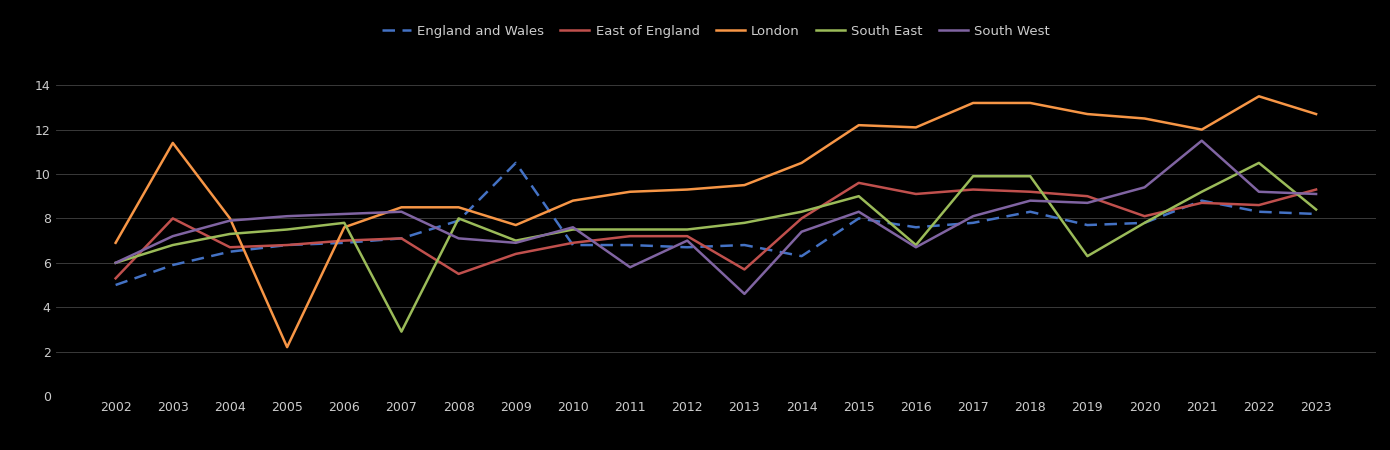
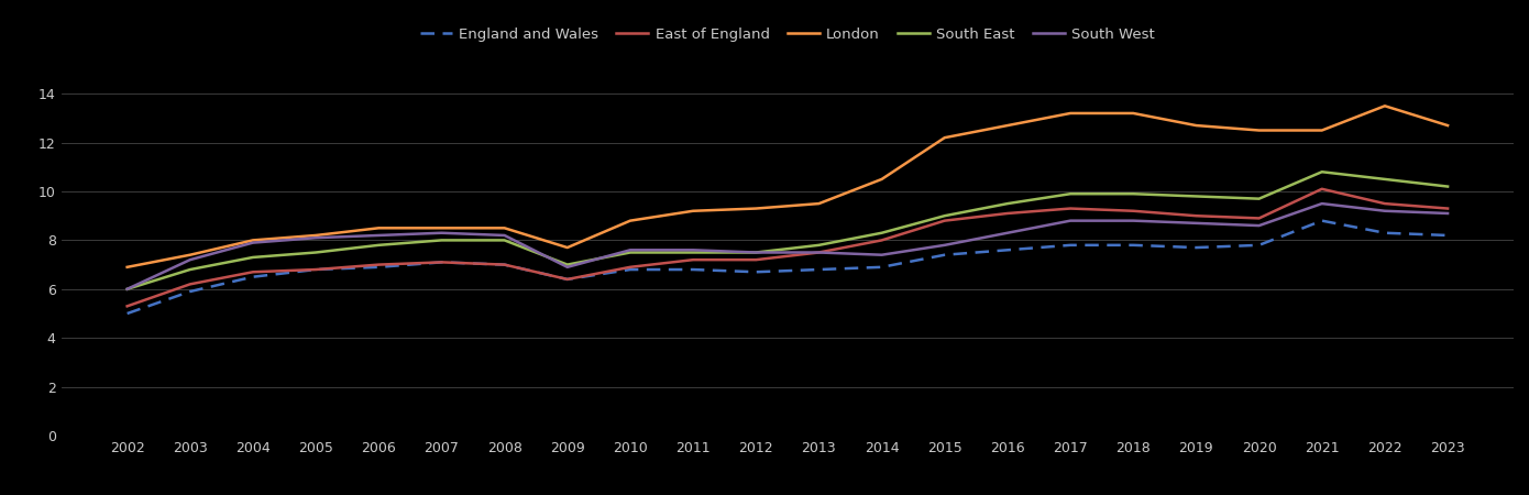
East of England/2003: 8.0 -> 6.2
London/2003: 11.4 -> 7.4
London/2005: 2.2 -> 8.2
London/2006: 7.6 -> 8.5
South East/2007: 2.9 -> 8.0
England and Wales/2008: 7.9 -> 7.0
East of England/2008: 5.5 -> 7.0
South West/2008: 7.1 -> 8.2
England and Wales/2009: 10.5 -> 6.4
South West/2011: 5.8 -> 7.6
South West/2012: 7.0 -> 7.5
East of England/2013: 5.7 -> 7.5
South West/2013: 4.6 -> 7.5
England and Wales/2014: 6.3 -> 6.9
England and Wales/2015: 8.0 -> 7.4
East of England/2015: 9.6 -> 8.8
South West/2015: 8.3 -> 7.8
London/2016: 12.1 -> 12.7
South East/2016: 6.8 -> 9.5
South West/2016: 6.7 -> 8.3
South West/2017: 8.1 -> 8.8
England and Wales/2018: 8.3 -> 7.8
South East/2019: 6.3 -> 9.8
East of England/2020: 8.1 -> 8.9
South East/2020: 7.8 -> 9.7
South West/2020: 9.4 -> 8.6
East of England/2021: 8.7 -> 10.1
London/2021: 12.0 -> 12.5
South East/2021: 9.2 -> 10.8
South West/2021: 11.5 -> 9.5
East of England/2022: 8.6 -> 9.5
South East/2023: 8.4 -> 10.2
